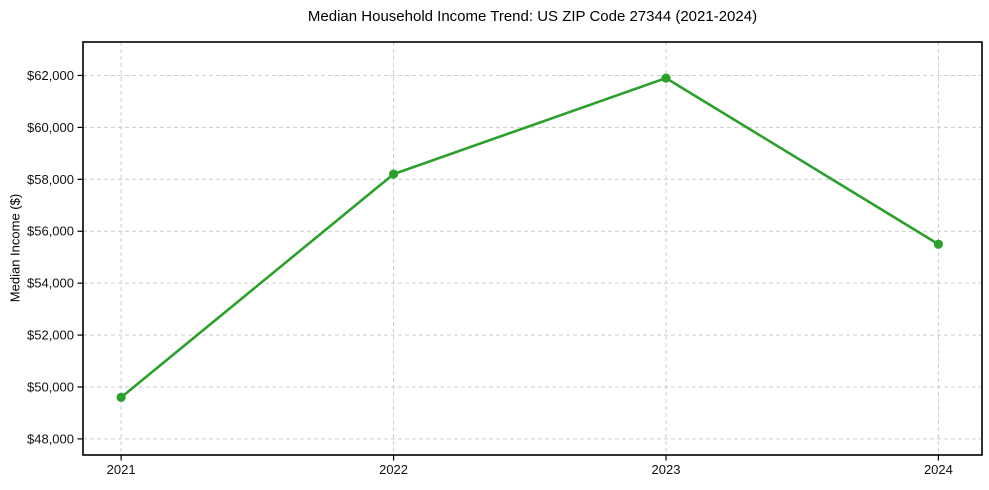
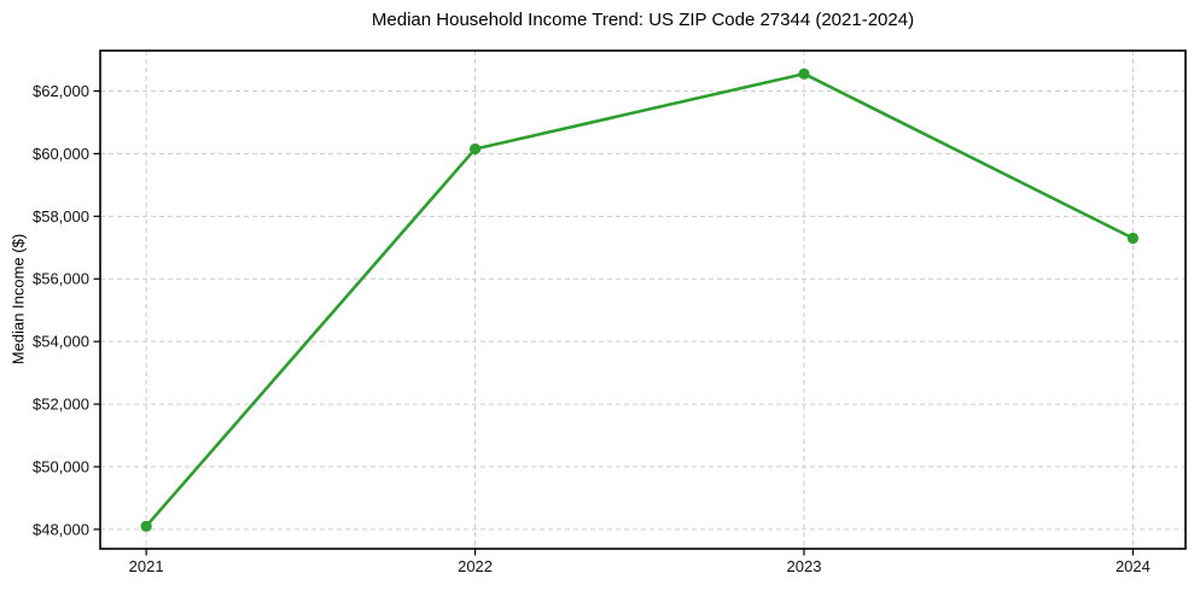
2021: $49600 -> $48100
2022: $58200 -> $60200
2023: $61900 -> $62600
2024: $55500 -> $57300
